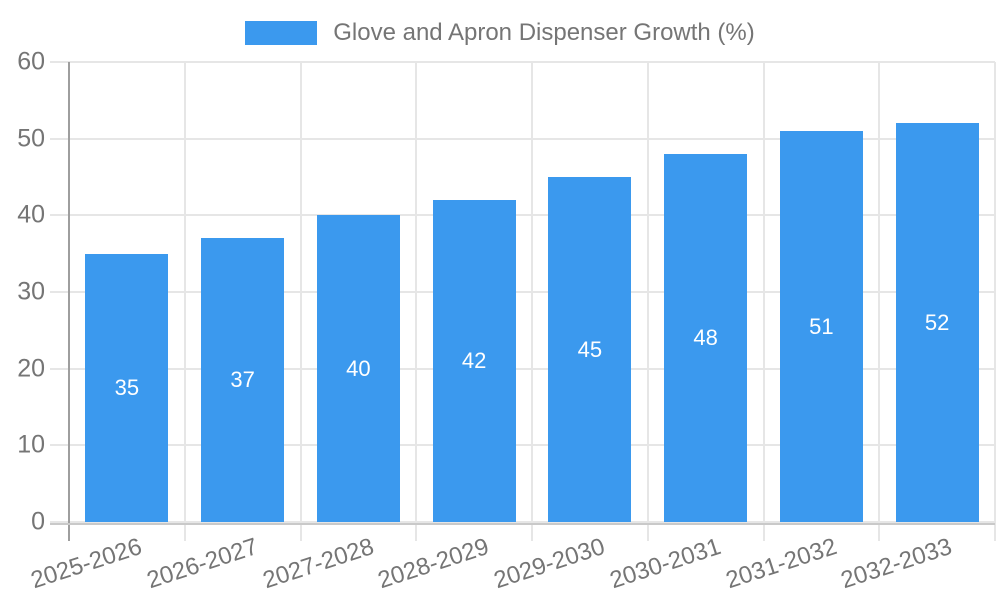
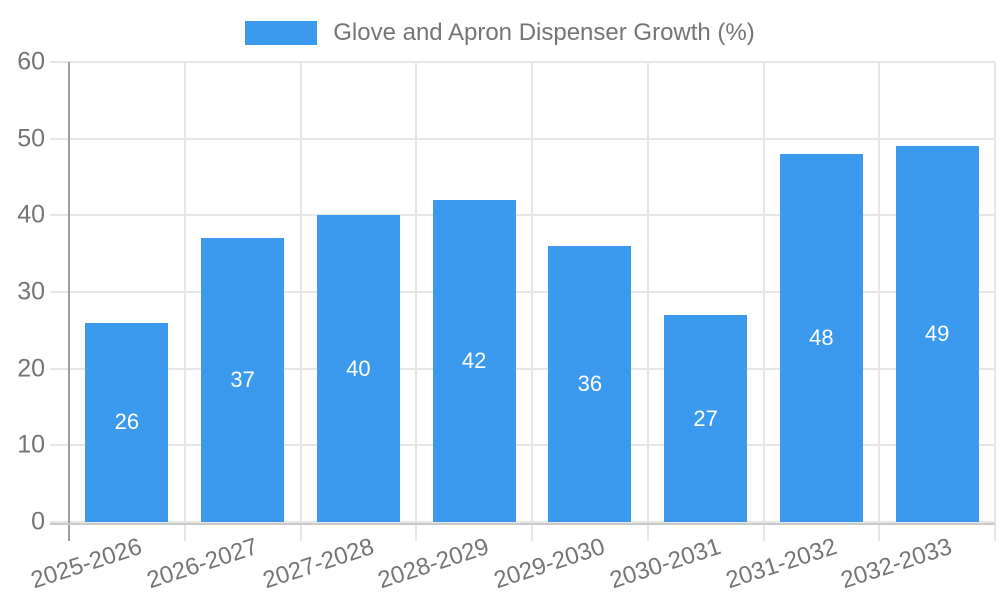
2025-2026: 35 -> 26
2029-2030: 45 -> 36
2030-2031: 48 -> 27
2031-2032: 51 -> 48
2032-2033: 52 -> 49
